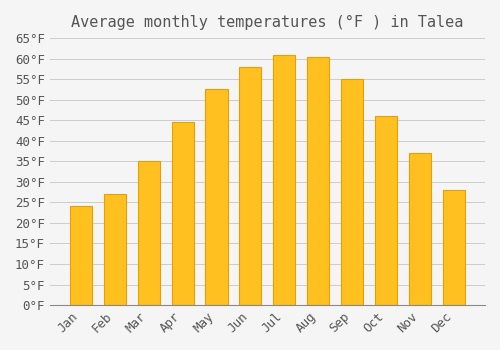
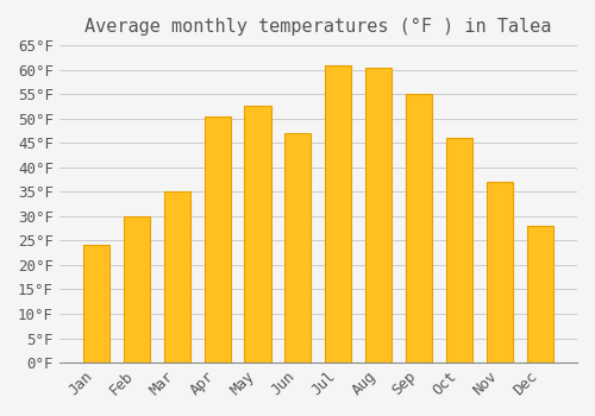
Feb: 27.0°F -> 30.0°F
Apr: 44.5°F -> 50.5°F
Jun: 58.0°F -> 47.0°F
